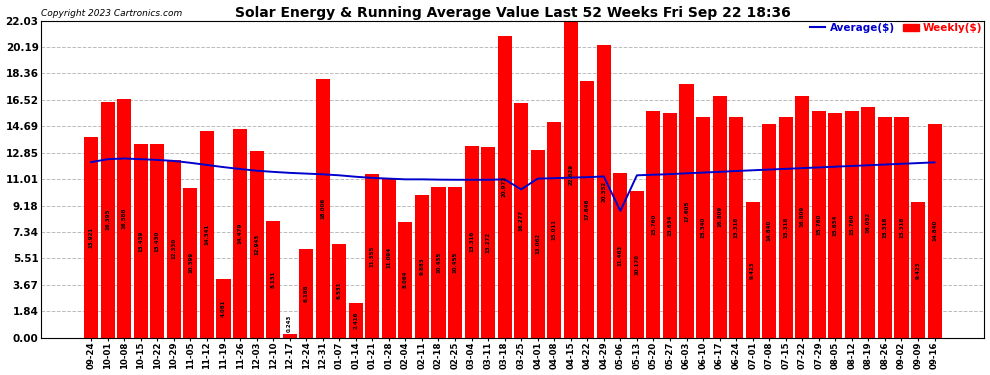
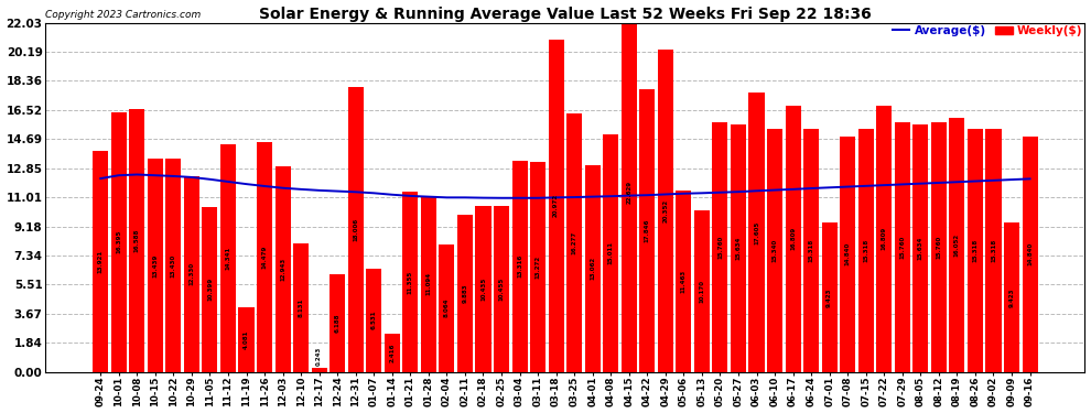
Average($)/03-25: 10.3 -> 11.0
Average($)/05-06: 8.8 -> 11.2
